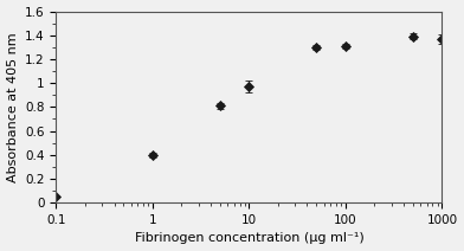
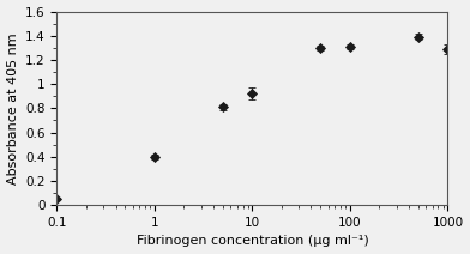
10: 0.97 -> 0.92
1000: 1.37 -> 1.29
